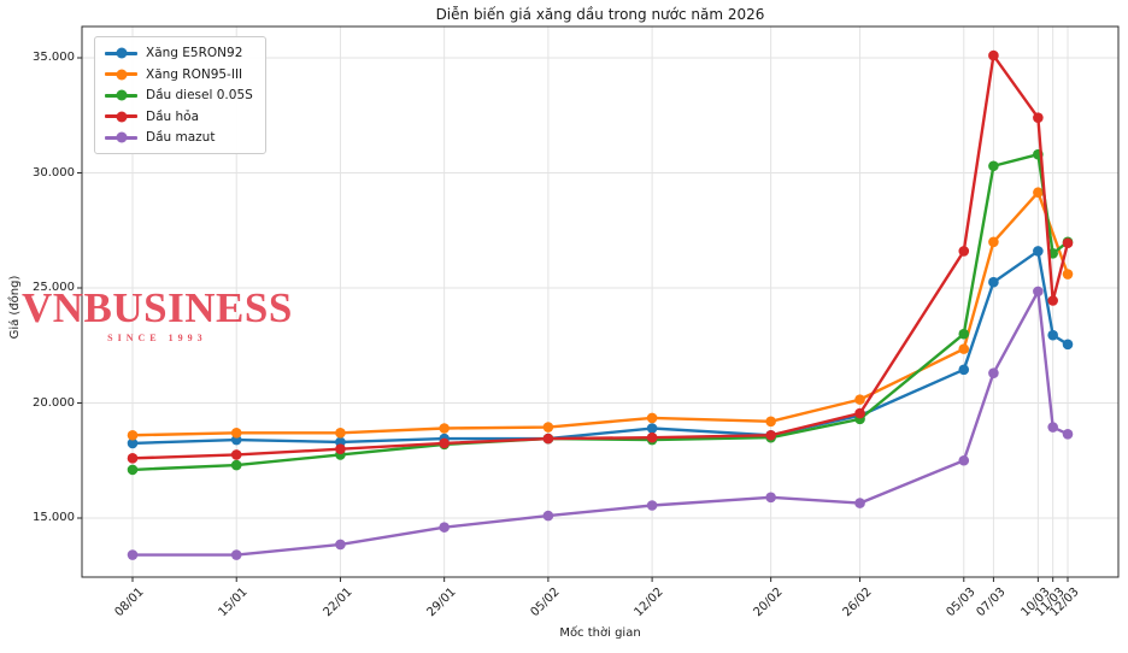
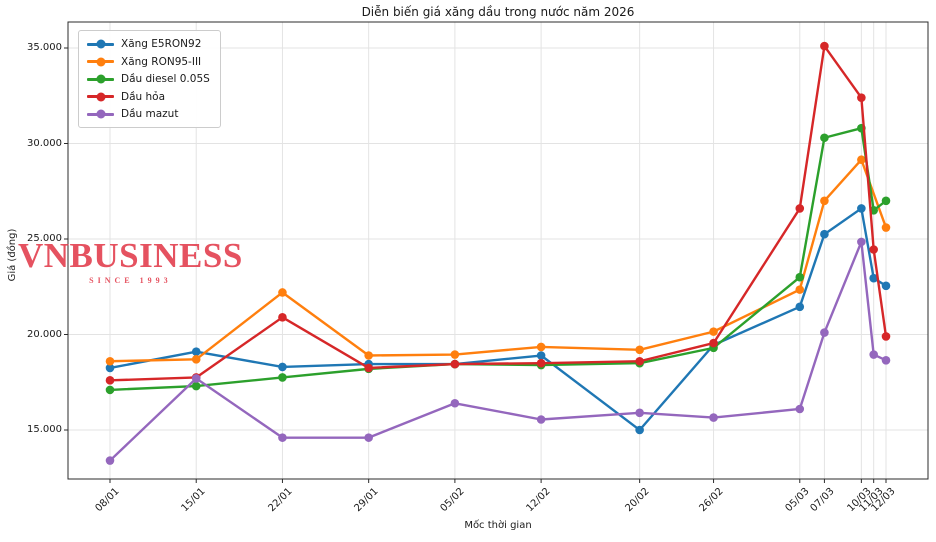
Xăng E5RON92/15/01: 18400 -> 19100
Dầu mazut/15/01: 13400 -> 17700
Xăng RON95-III/22/01: 18700 -> 22200
Dầu hỏa/22/01: 18000 -> 20900
Dầu mazut/22/01: 13800 -> 14600
Dầu mazut/05/02: 15100 -> 16400
Xăng E5RON92/20/02: 18600 -> 15000
Dầu mazut/05/03: 17500 -> 16100
Dầu mazut/07/03: 21300 -> 20100
Dầu hỏa/12/03: 27000 -> 19900
